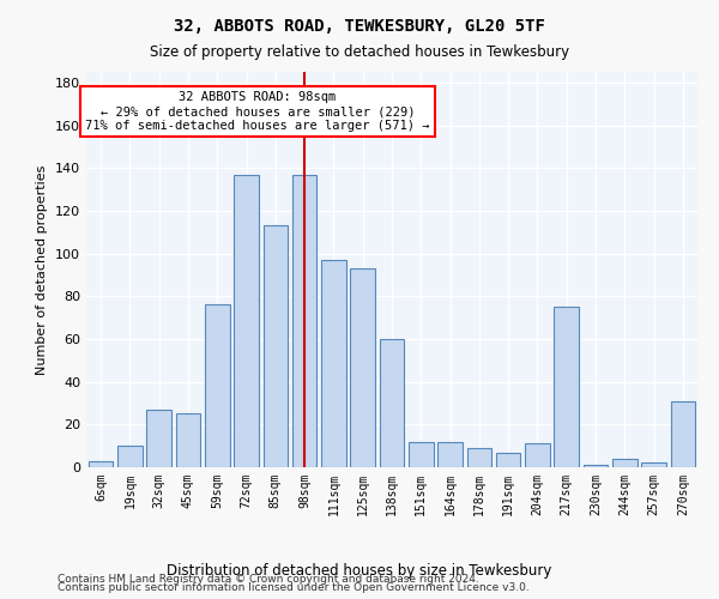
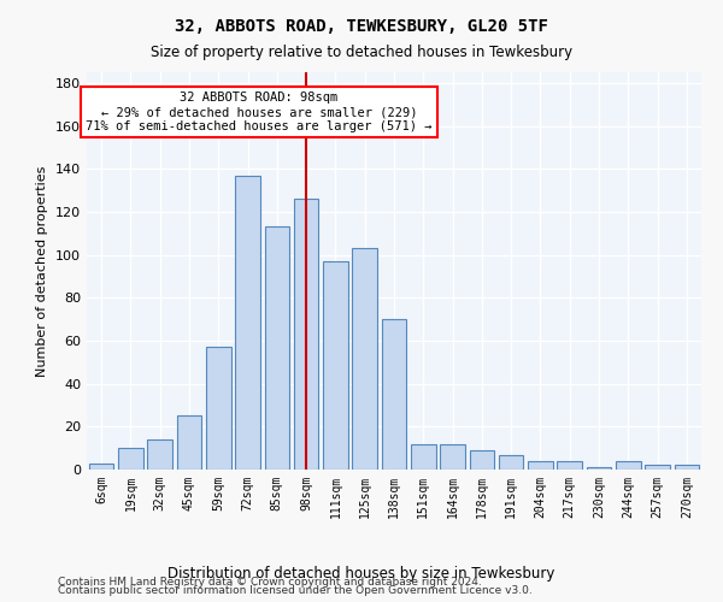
32sqm: 27 -> 14
59sqm: 76 -> 57
98sqm: 137 -> 126
125sqm: 93 -> 103
138sqm: 60 -> 70
204sqm: 11 -> 4
217sqm: 75 -> 4
270sqm: 31 -> 2
